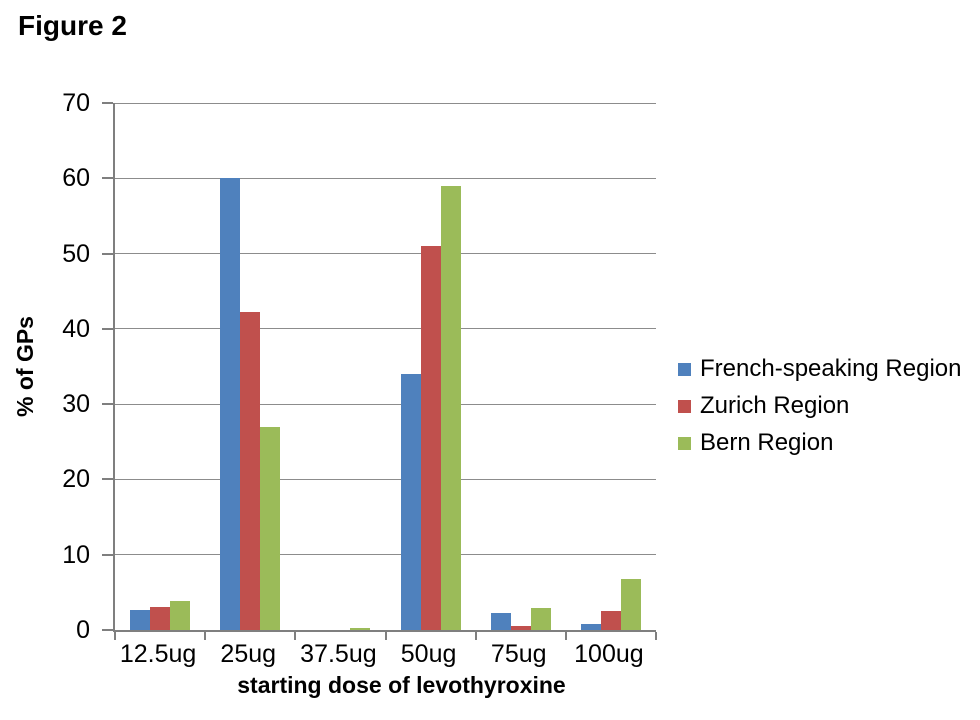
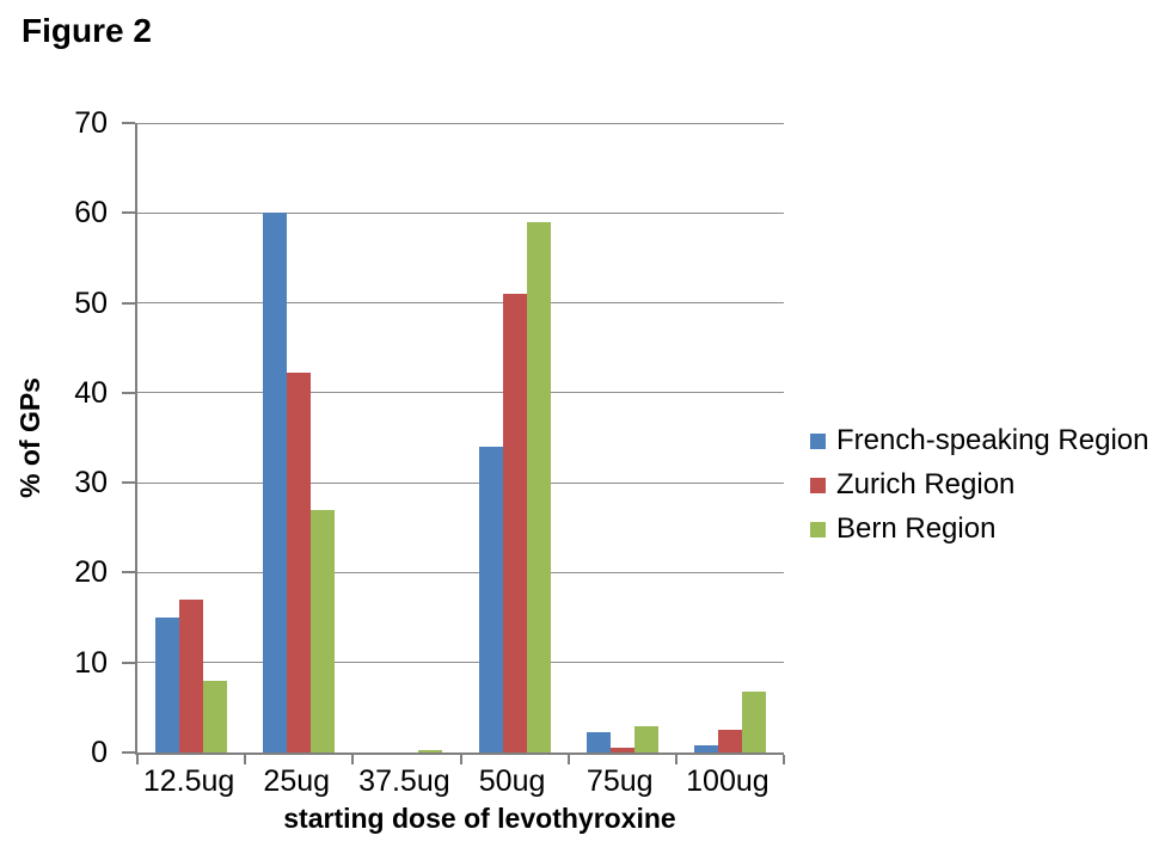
French-speaking Region/12.5ug: 3 -> 15
Zurich Region/12.5ug: 3 -> 17
Bern Region/12.5ug: 4 -> 8
